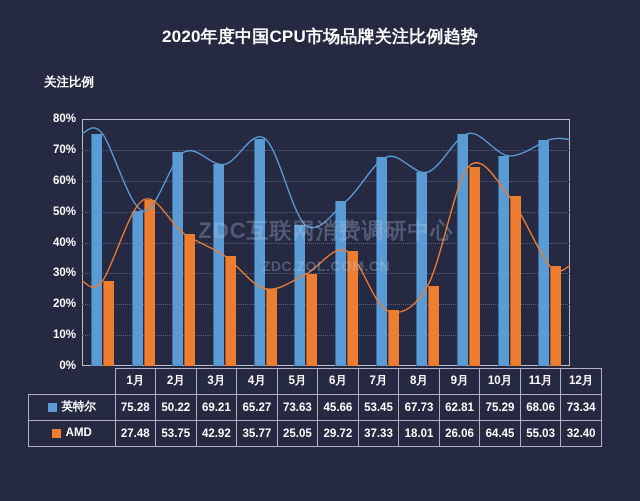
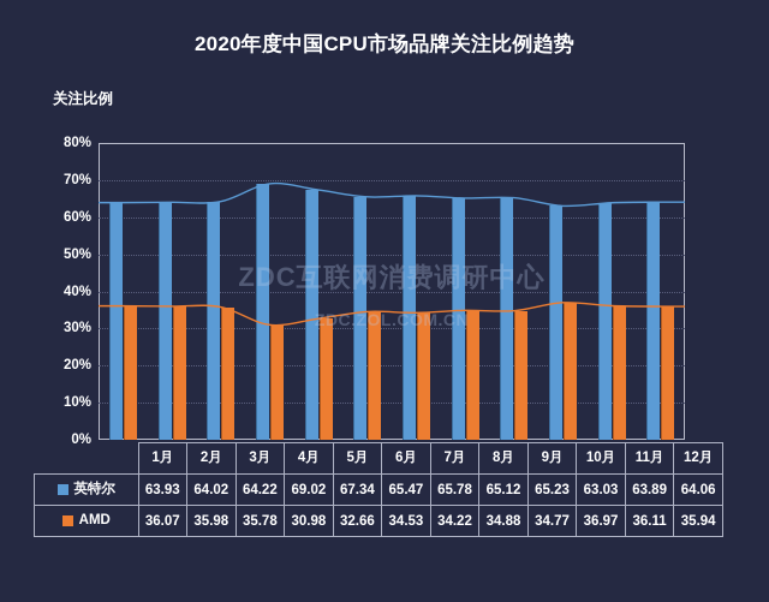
英特尔/1月: 75.28 -> 63.93
AMD/1月: 27.48 -> 36.07
英特尔/2月: 50.22 -> 64.02
AMD/2月: 53.75 -> 35.98
英特尔/3月: 69.21 -> 64.22
AMD/3月: 42.92 -> 35.78
英特尔/4月: 65.27 -> 69.02
AMD/4月: 35.77 -> 30.98
英特尔/5月: 73.63 -> 67.34
AMD/5月: 25.05 -> 32.66
英特尔/6月: 45.66 -> 65.47
AMD/6月: 29.72 -> 34.53
英特尔/7月: 53.45 -> 65.78
AMD/7月: 37.33 -> 34.22
英特尔/8月: 67.73 -> 65.12
AMD/8月: 18.01 -> 34.88
英特尔/9月: 62.81 -> 65.23
AMD/9月: 26.06 -> 34.77
英特尔/10月: 75.29 -> 63.03
AMD/10月: 64.45 -> 36.97
英特尔/11月: 68.06 -> 63.89
AMD/11月: 55.03 -> 36.11
英特尔/12月: 73.34 -> 64.06
AMD/12月: 32.40 -> 35.94
